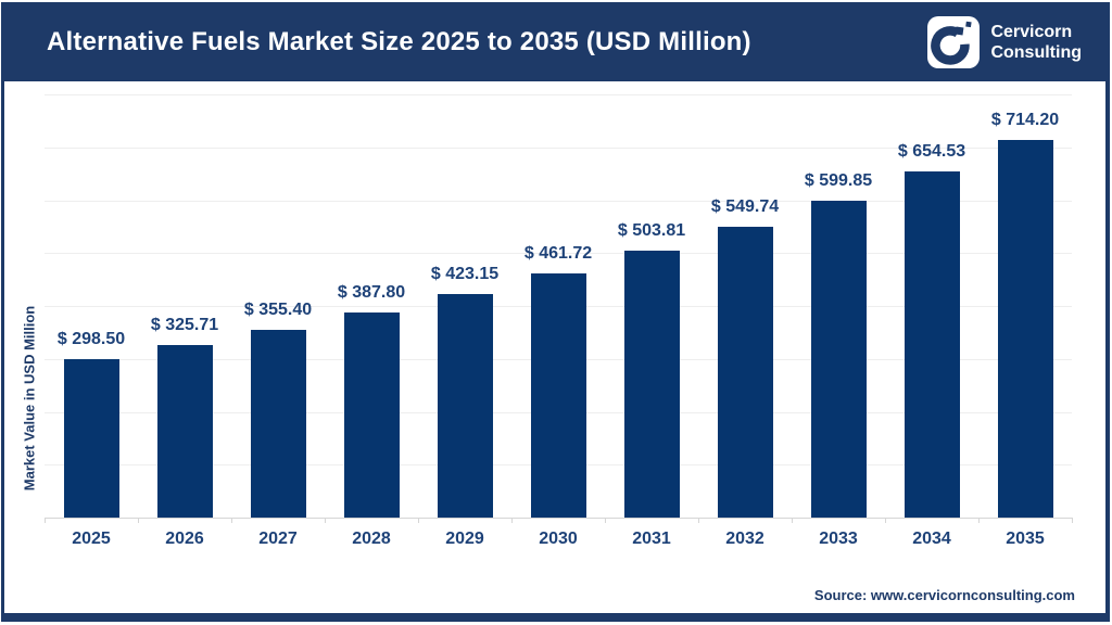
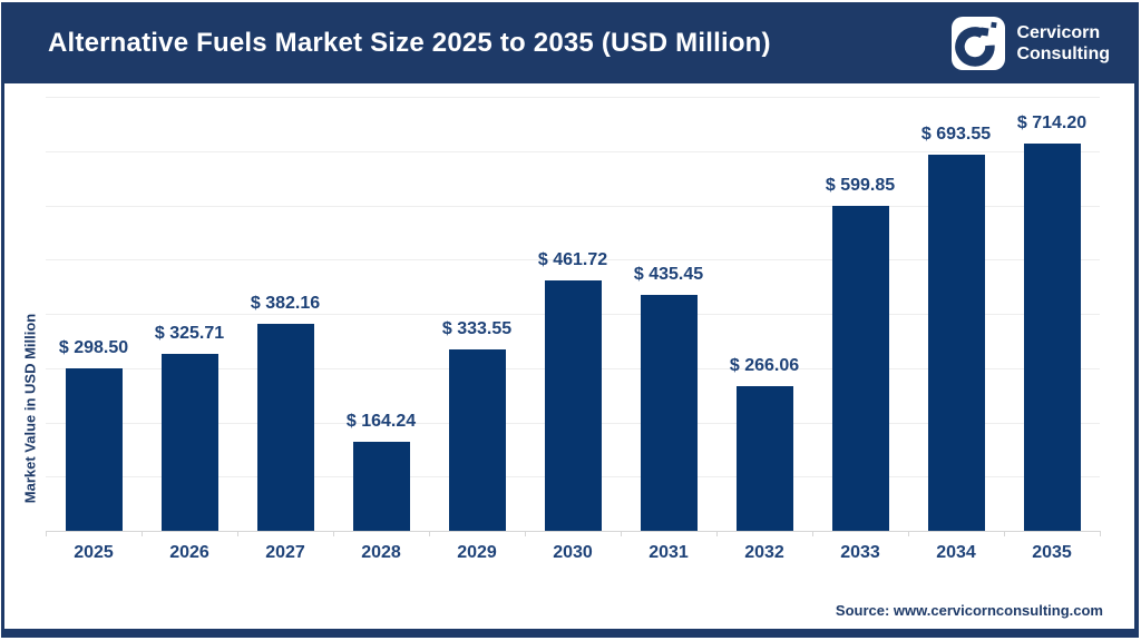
2027: 355.40 -> 382.16
2028: 387.80 -> 164.24
2029: 423.15 -> 333.55
2031: 503.81 -> 435.45
2032: 549.74 -> 266.06
2034: 654.53 -> 693.55
